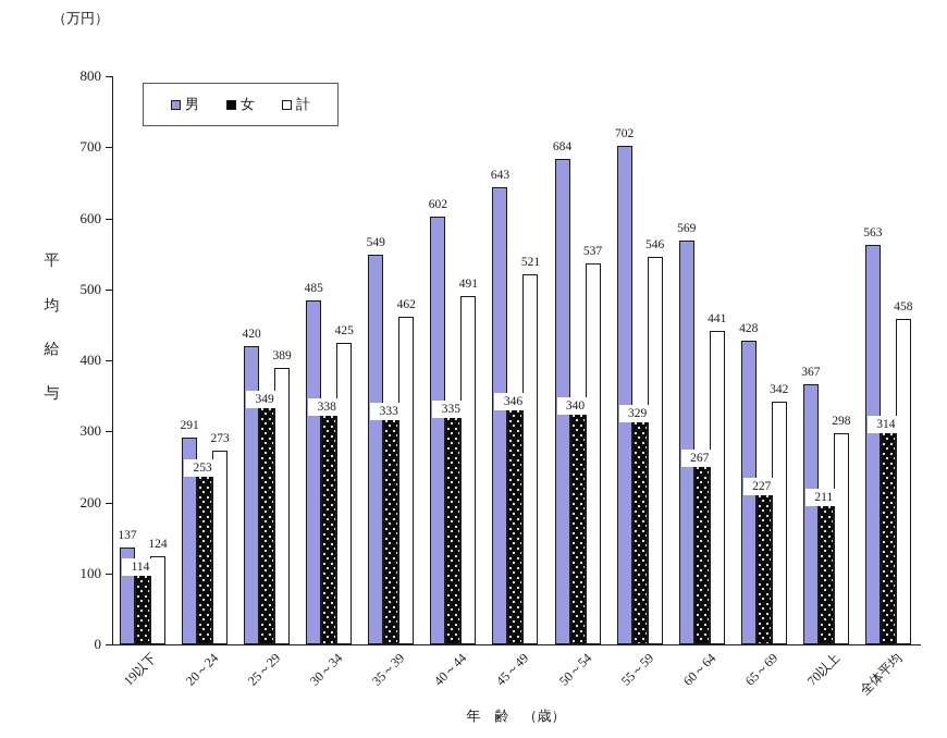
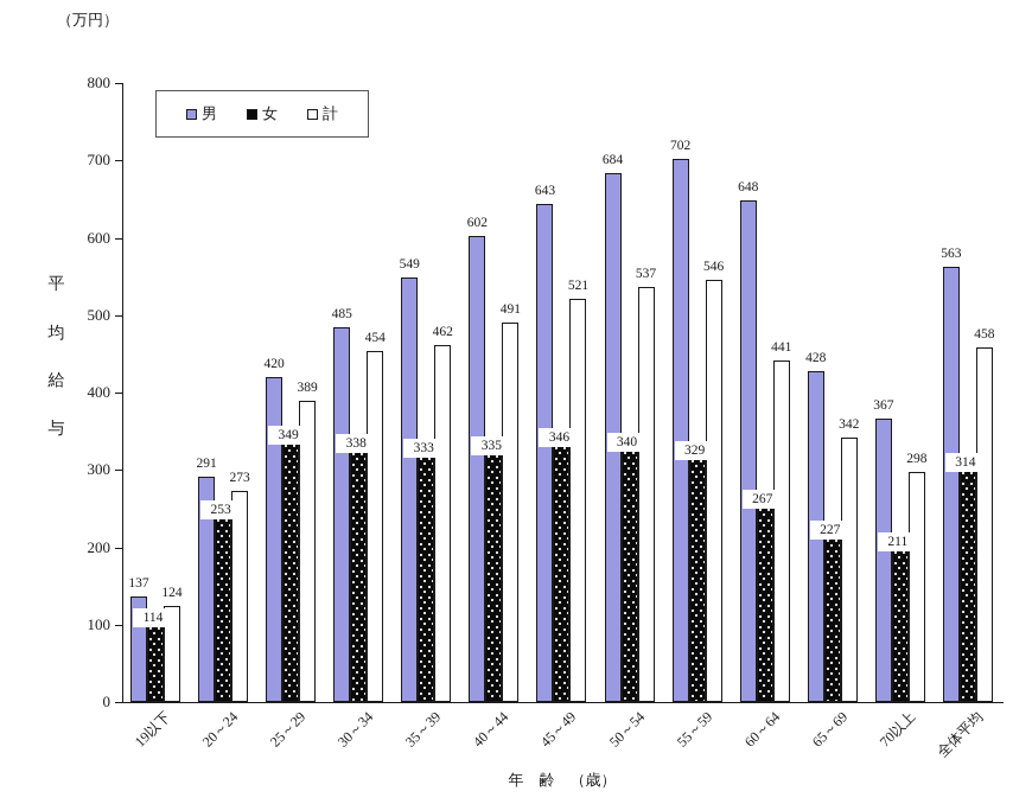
計/30～34: 425 -> 454
男/60～64: 569 -> 648
